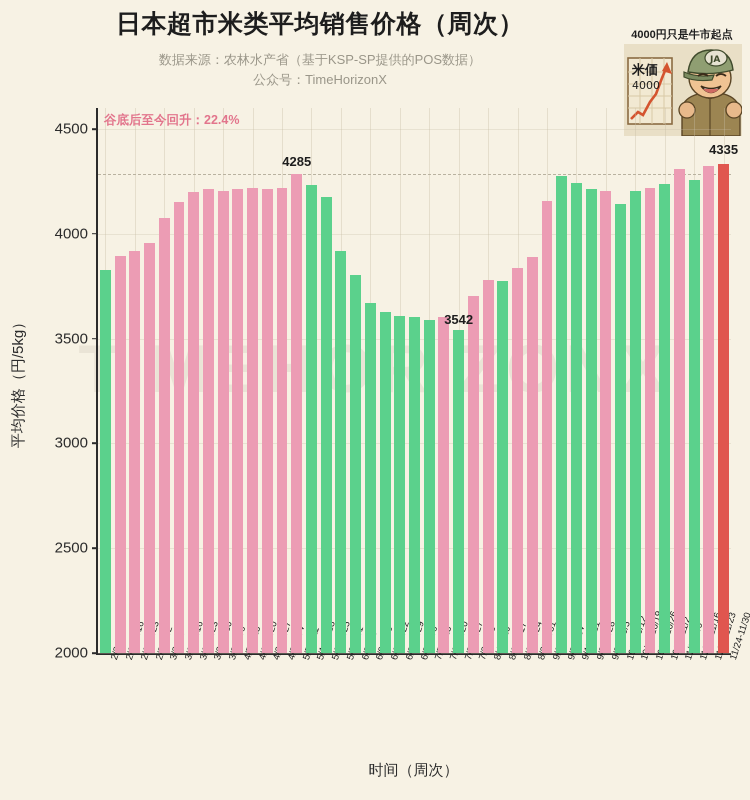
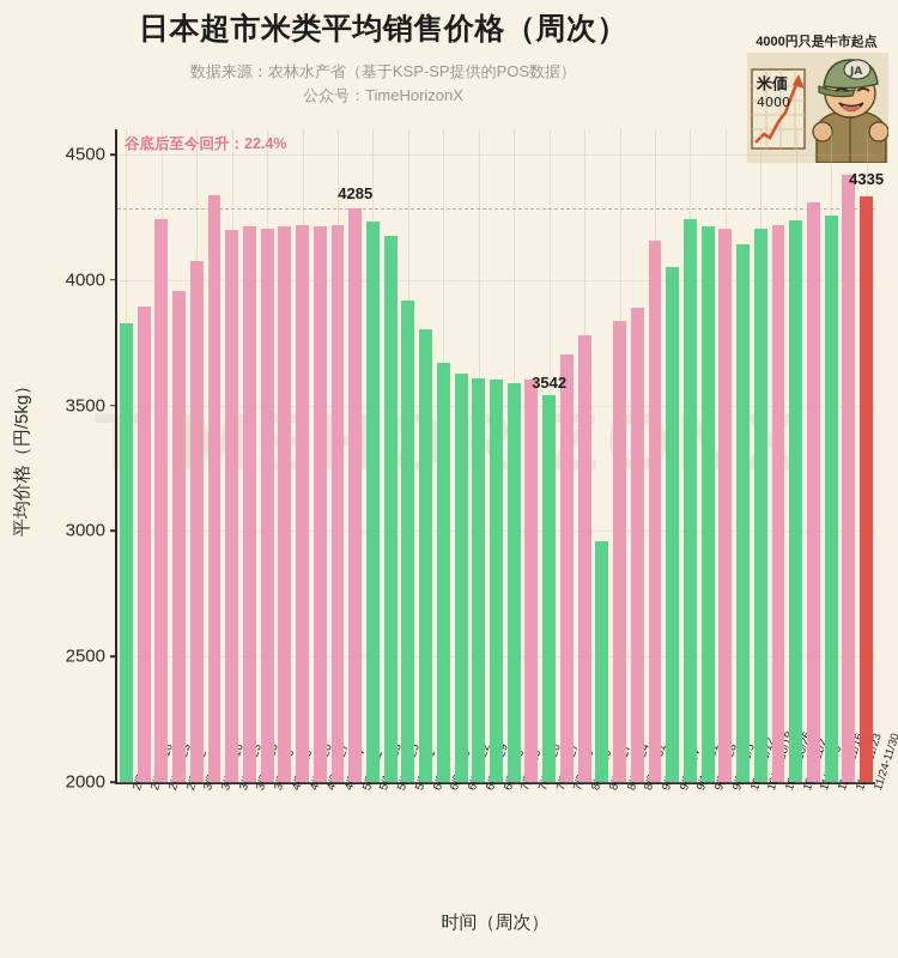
2/17-2/23: 3920 -> 4240
3/10-3/16: 4150 -> 4340
8/11-8/17: 3770 -> 2960
9/8-9/14: 4280 -> 4050
11/17-11/23: 4320 -> 4420
